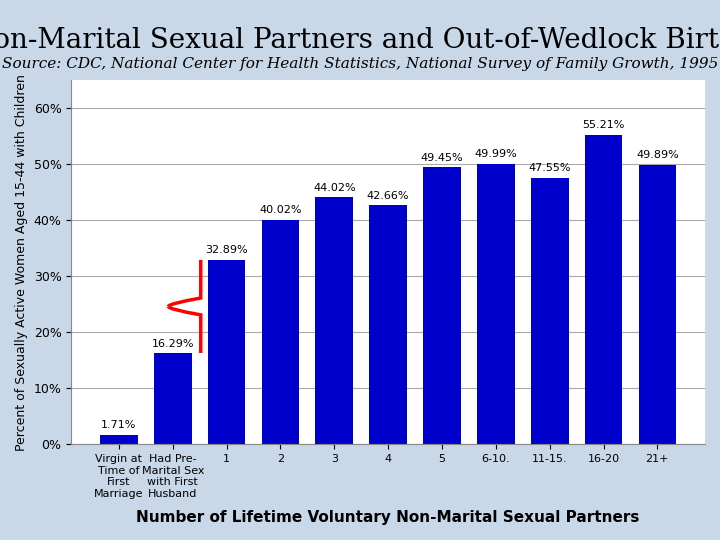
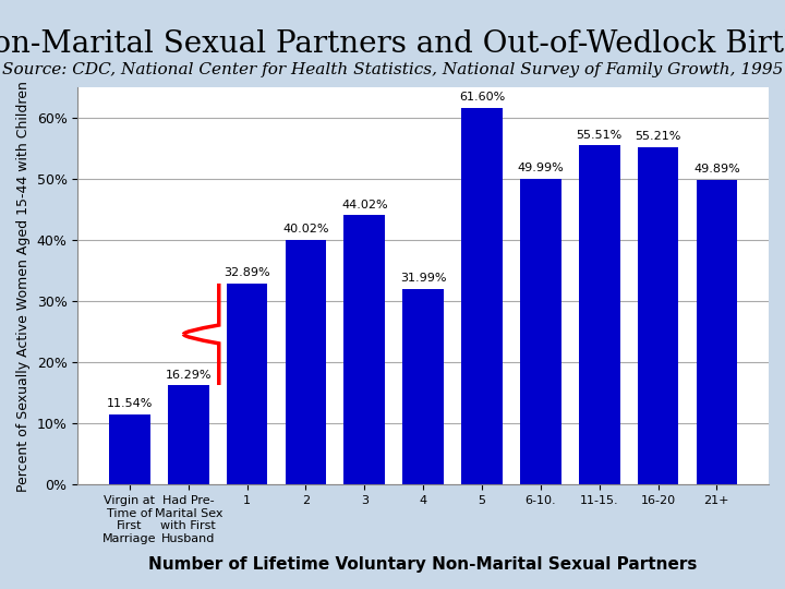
Virgin at Time of First Marriage: 1.71% -> 11.54%
4: 42.66% -> 31.99%
5: 49.45% -> 61.60%
11-15.: 47.55% -> 55.51%
